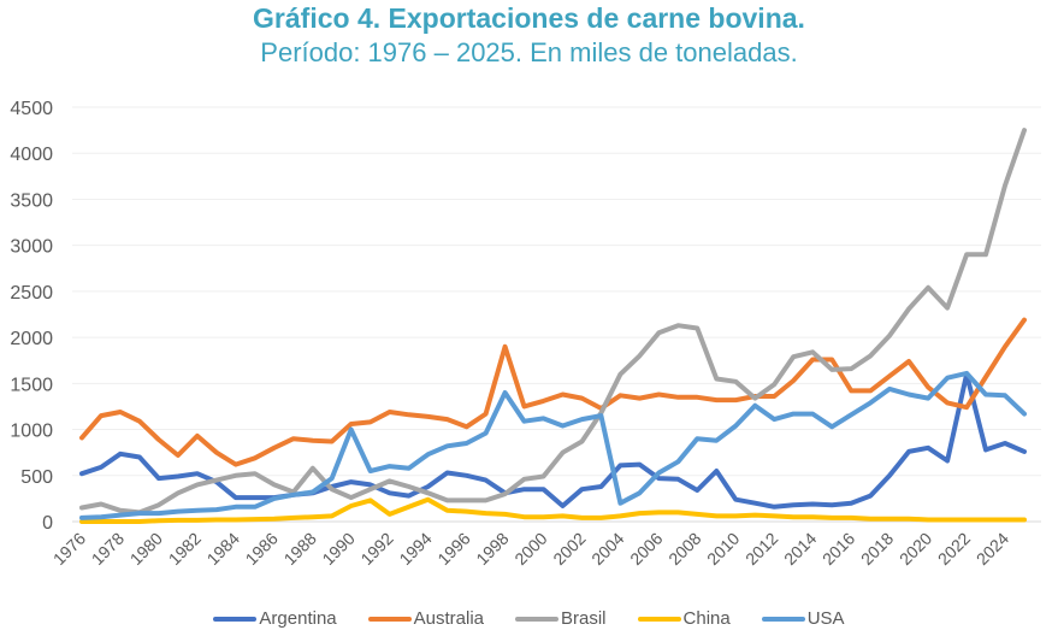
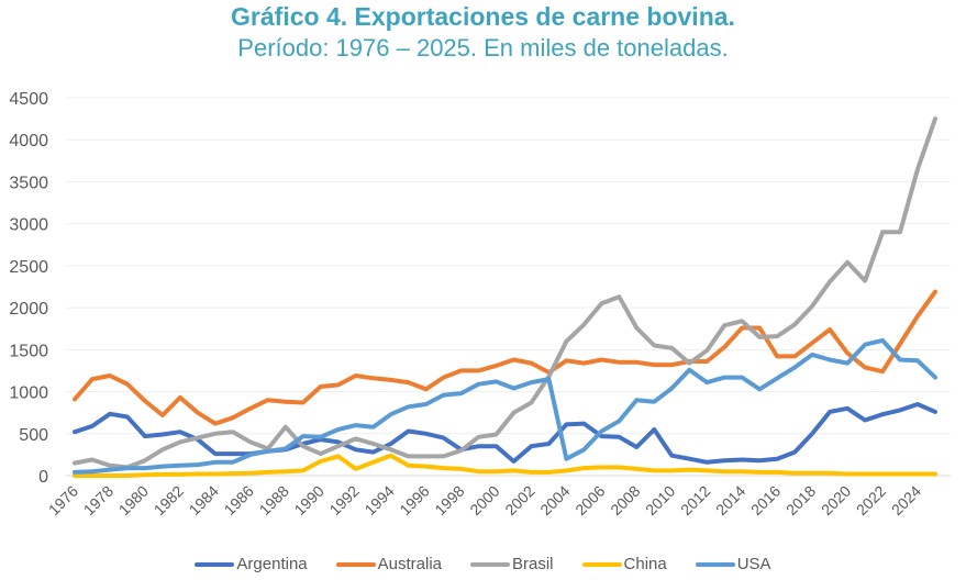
USA/1990: 1000 -> 500
Australia/1998: 1900 -> 1200
USA/1998: 1400 -> 1000
Brasil/2008: 2100 -> 1800
Argentina/2022: 1600 -> 700
